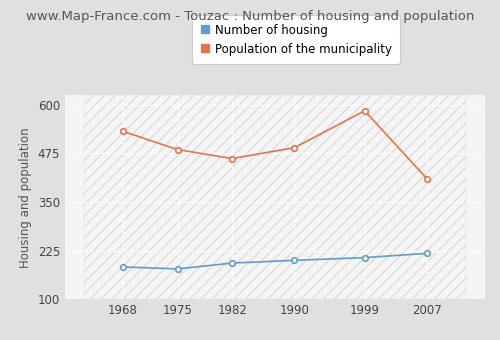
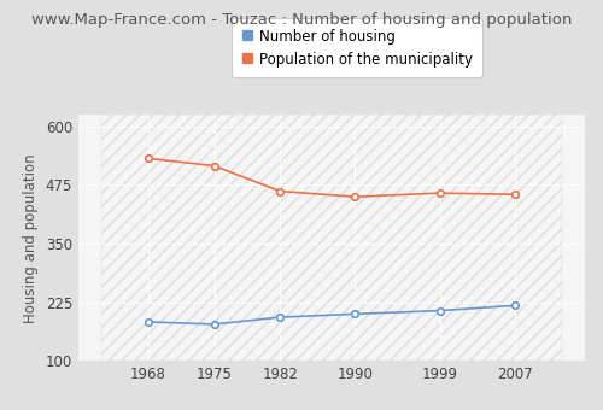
Population of the municipality/1975: 485 -> 516
Population of the municipality/1990: 490 -> 450
Population of the municipality/1999: 585 -> 458
Population of the municipality/2007: 410 -> 455
